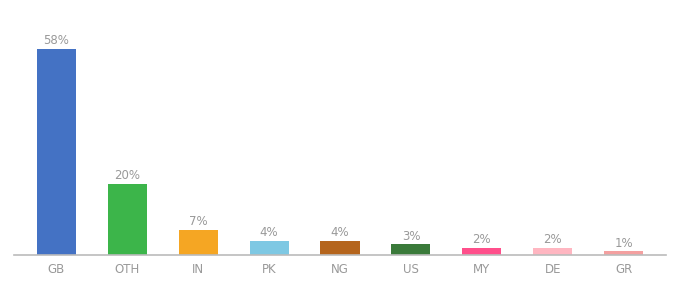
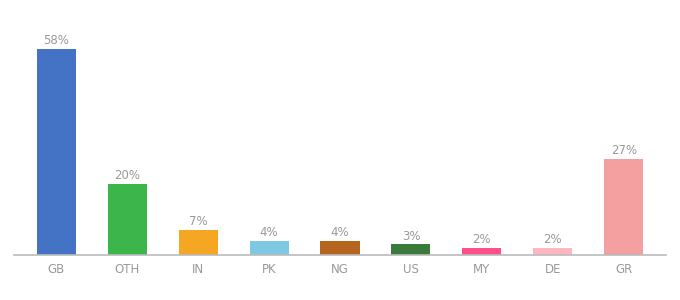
GR: 1% -> 27%
